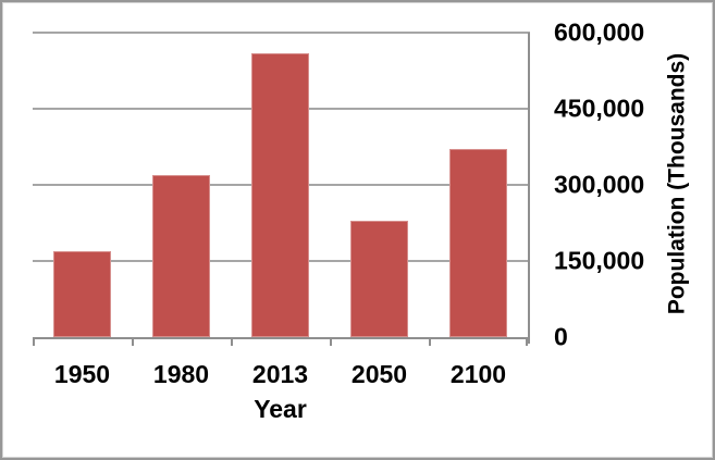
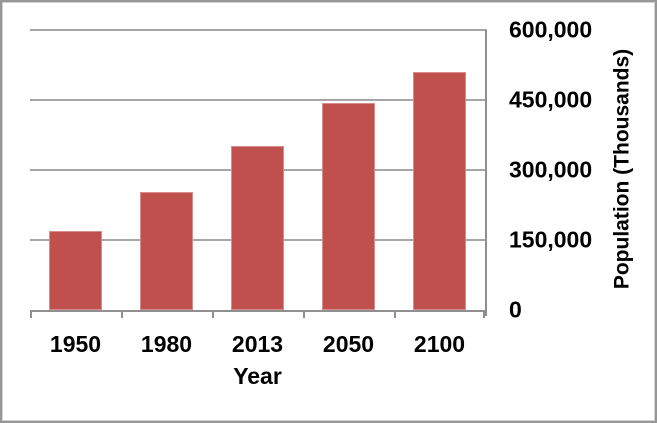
1980: 320000 -> 250000
2013: 560000 -> 350000
2050: 230000 -> 440000
2100: 370000 -> 510000
